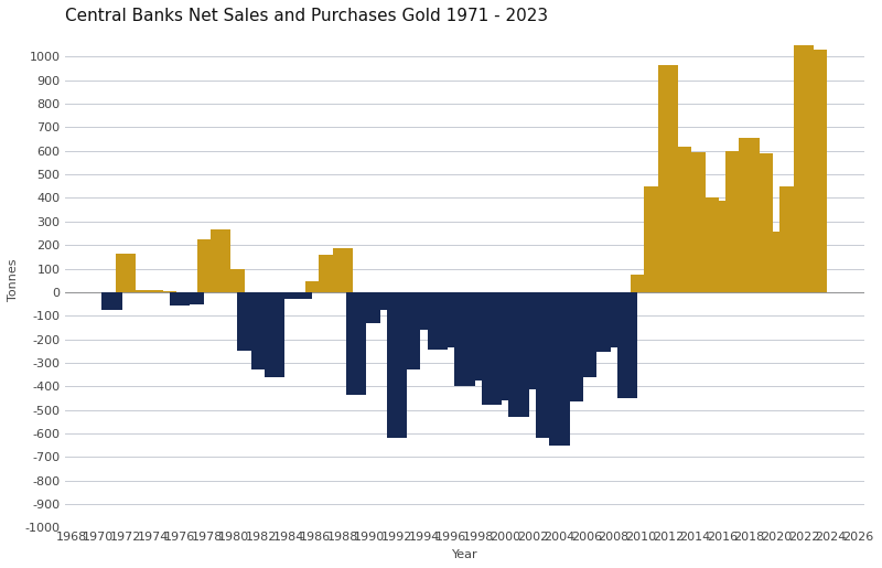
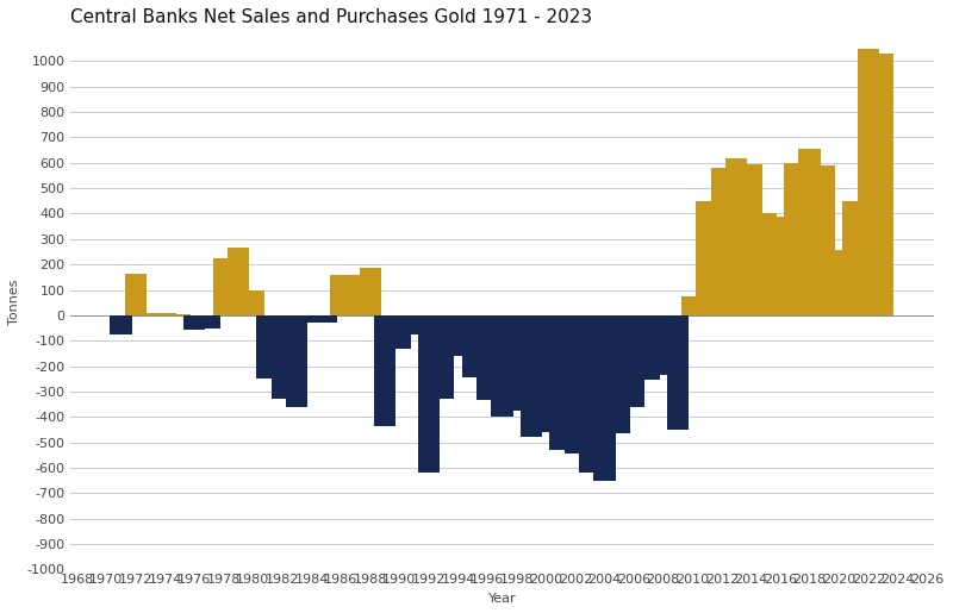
1986: 45 -> 160
1996: -235 -> -335
2002: -415 -> -545
2012: 965 -> 580
